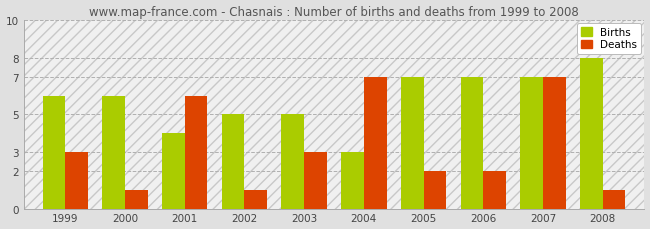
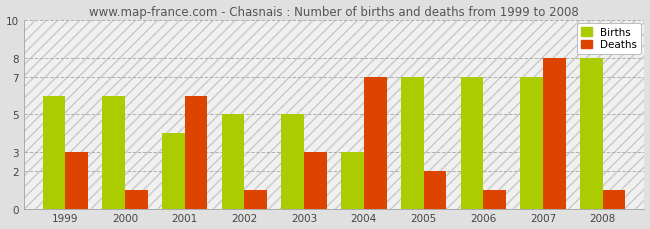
Deaths/2006: 2 -> 1
Deaths/2007: 7 -> 8
